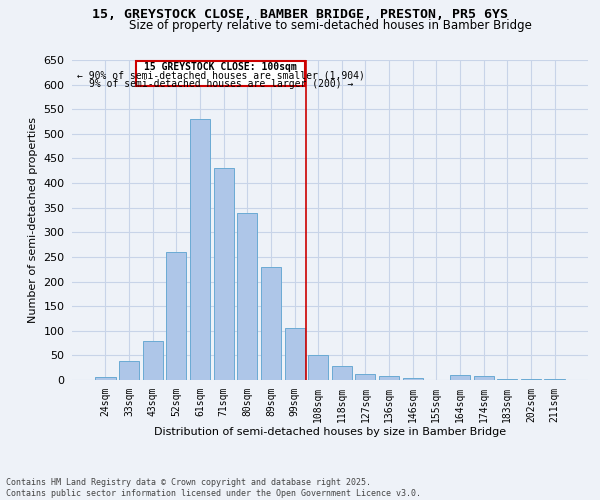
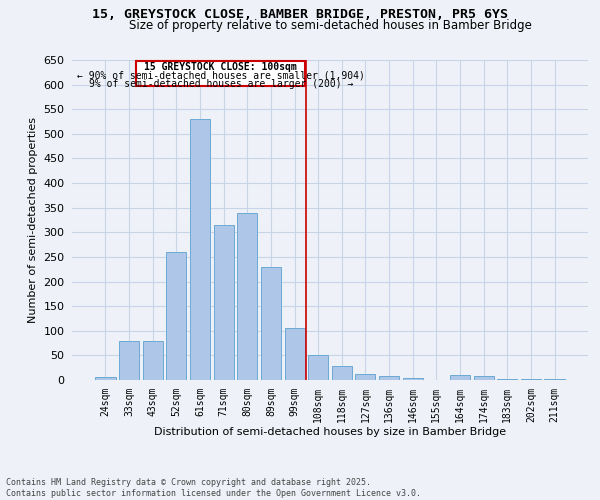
33sqm: 38 -> 80
71sqm: 430 -> 315
